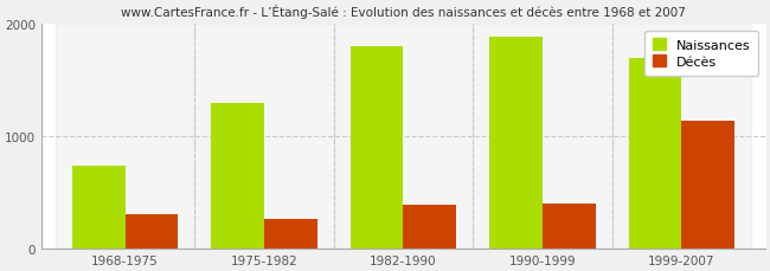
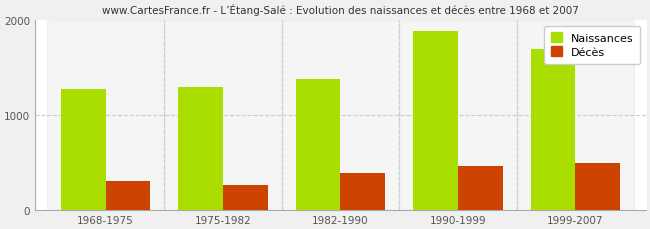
Naissances/1968-1975: 740 -> 1270
Naissances/1982-1990: 1800 -> 1380
Décès/1990-1999: 400 -> 460
Décès/1999-2007: 1140 -> 500
